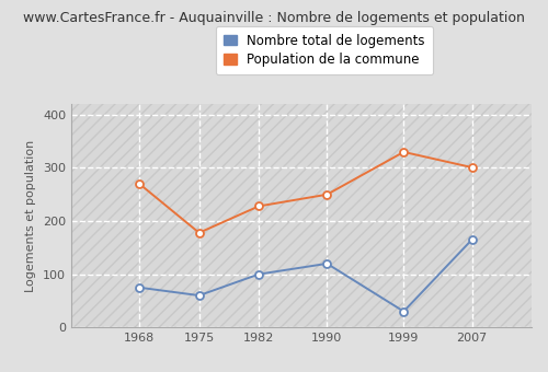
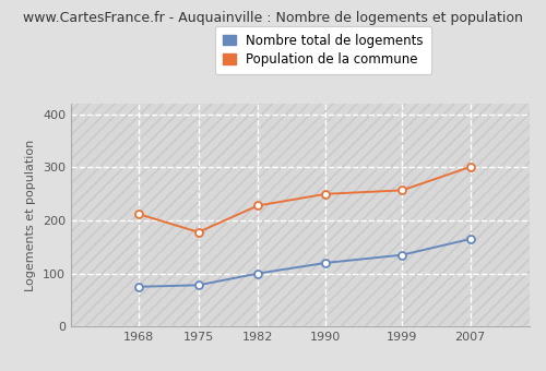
Population de la commune/1968: 270 -> 212
Nombre total de logements/1975: 60 -> 78
Nombre total de logements/1999: 30 -> 135
Population de la commune/1999: 330 -> 257
